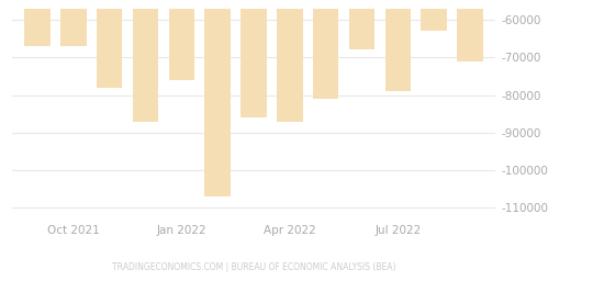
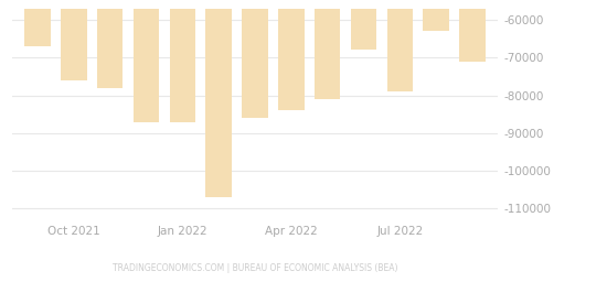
Oct 2021: -67000 -> -76000
Jan 2022: -76000 -> -87000
Apr 2022: -87000 -> -84000
